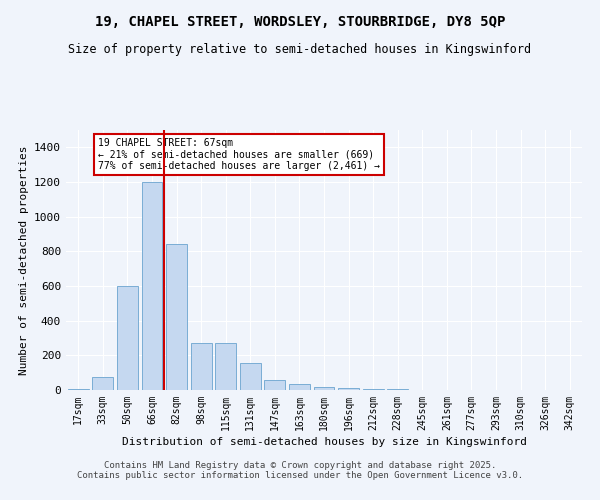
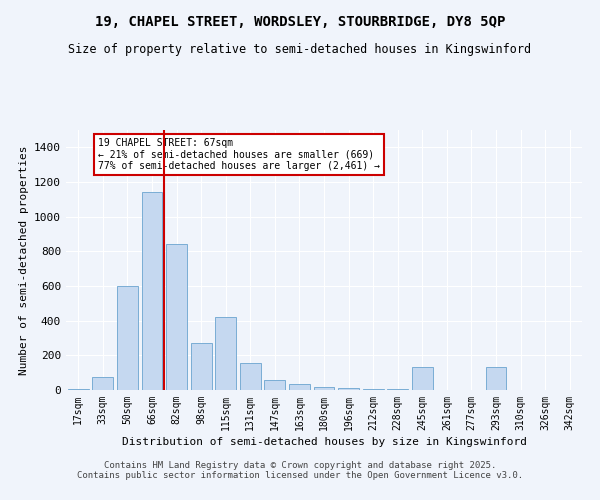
66sqm: 1200 -> 1140
115sqm: 270 -> 420
245sqm: 0 -> 130
293sqm: 0 -> 130
